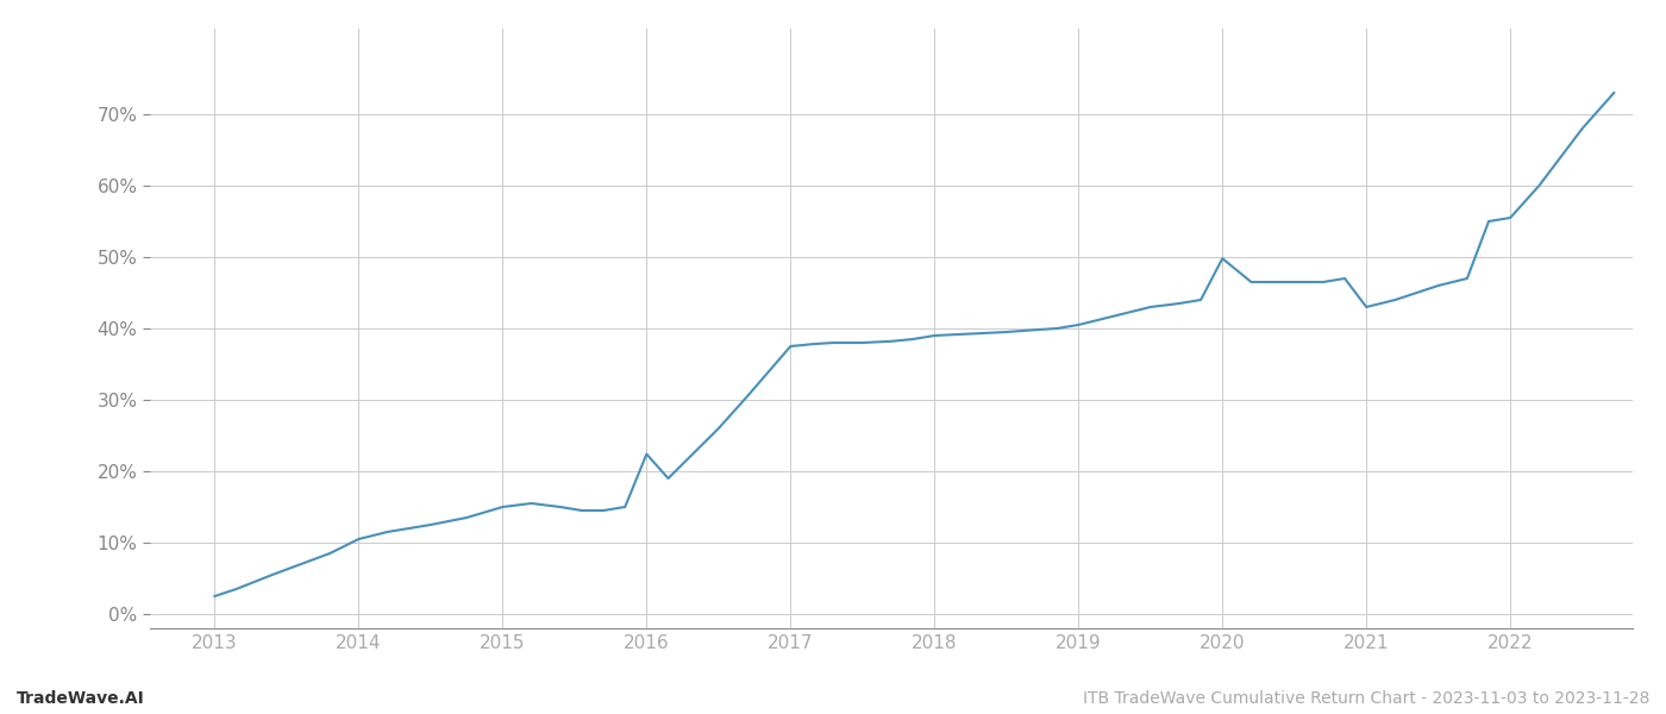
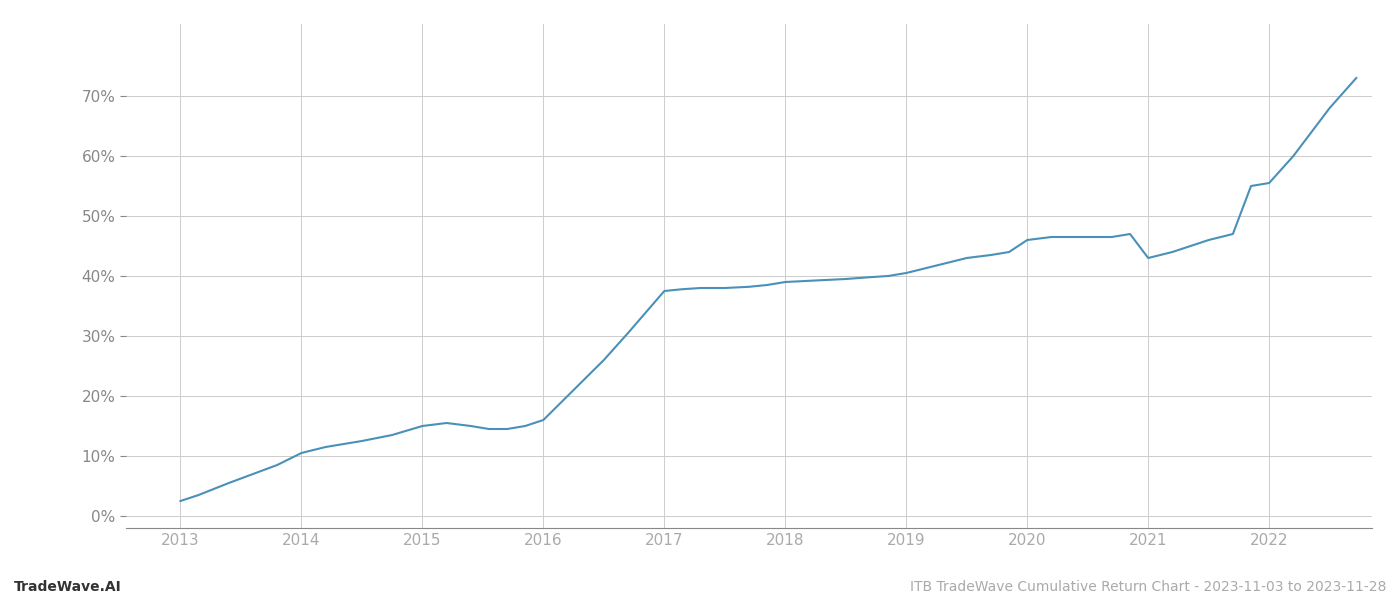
2016: 22.4% -> 16.0%
2020: 49.8% -> 46.0%
